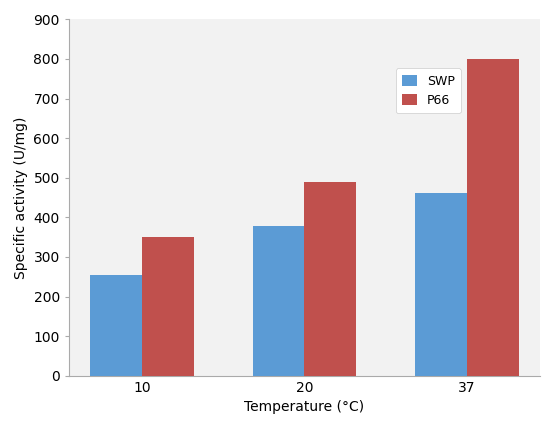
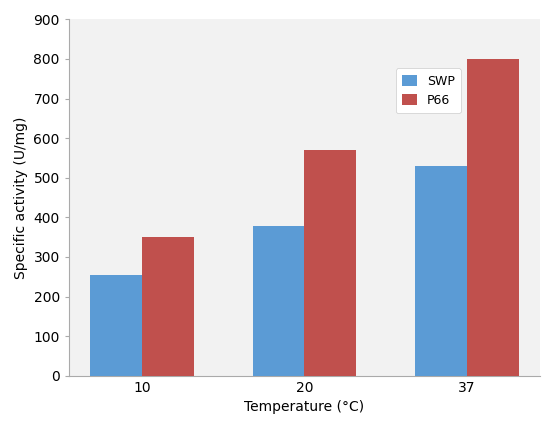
P66/20: 490 -> 570
SWP/37: 462 -> 530
